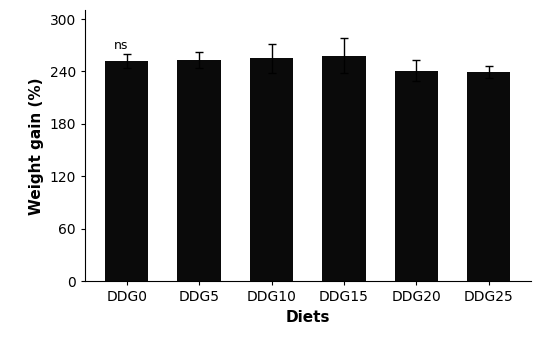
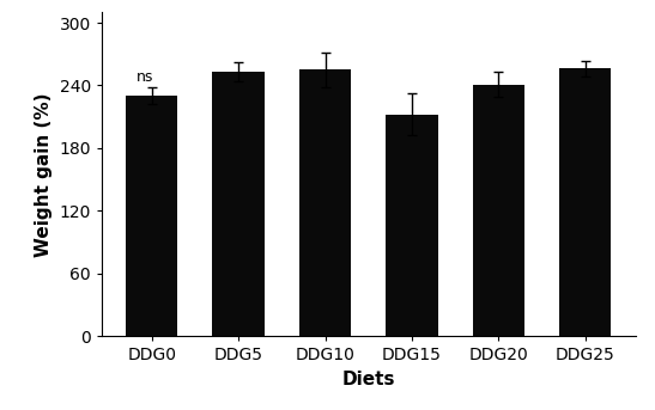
DDG0: 252 -> 230
DDG15: 258 -> 212
DDG25: 239 -> 256
